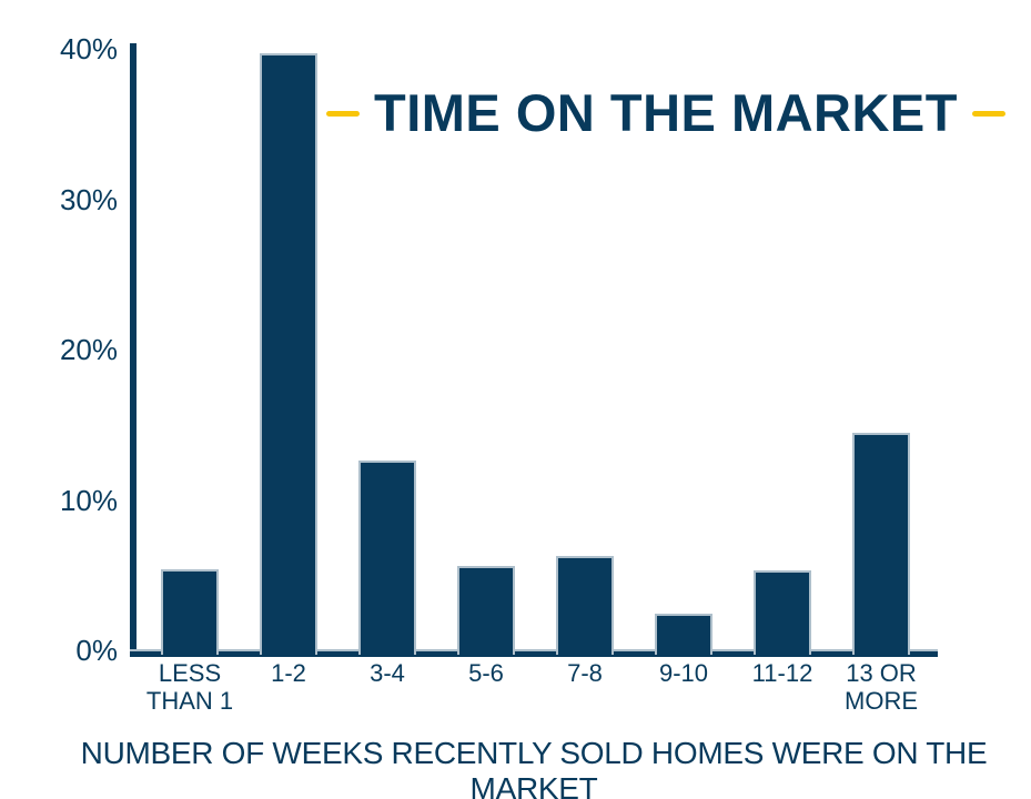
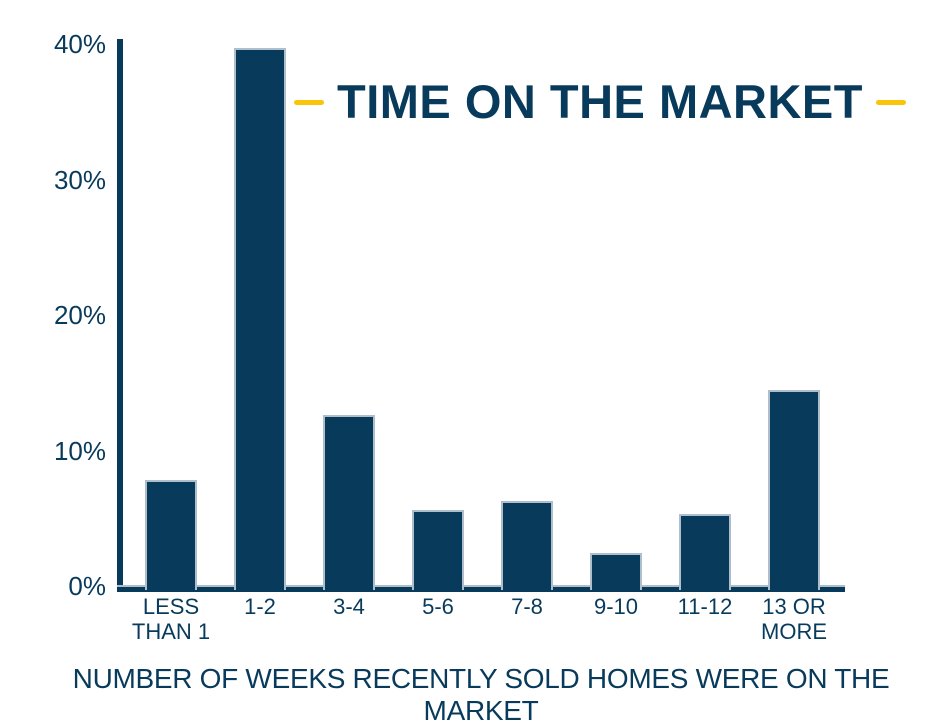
LESS THAN 1: 5.4% -> 7.8%
